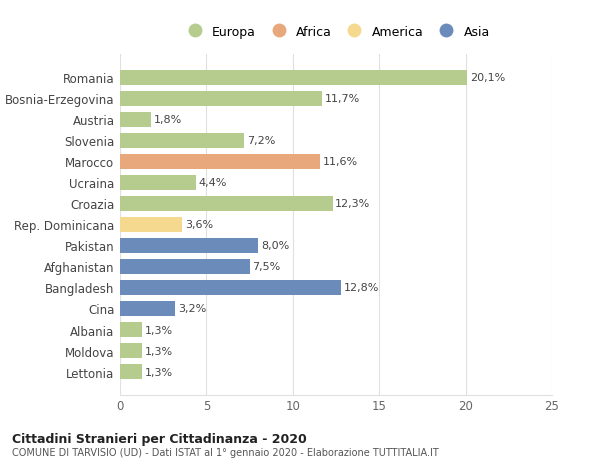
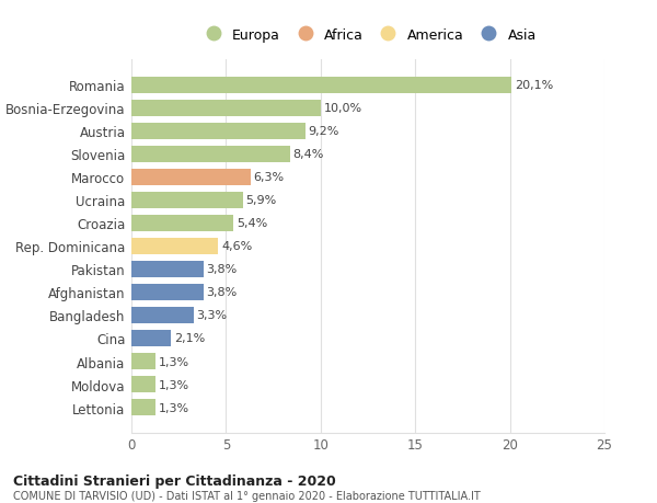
Bosnia-Erzegovina: 11,7% -> 10,0%
Austria: 1,8% -> 9,2%
Slovenia: 7,2% -> 8,4%
Marocco: 11,6% -> 6,3%
Ucraina: 4,4% -> 5,9%
Croazia: 12,3% -> 5,4%
Rep. Dominicana: 3,6% -> 4,6%
Pakistan: 8,0% -> 3,8%
Afghanistan: 7,5% -> 3,8%
Bangladesh: 12,8% -> 3,3%
Cina: 3,2% -> 2,1%
